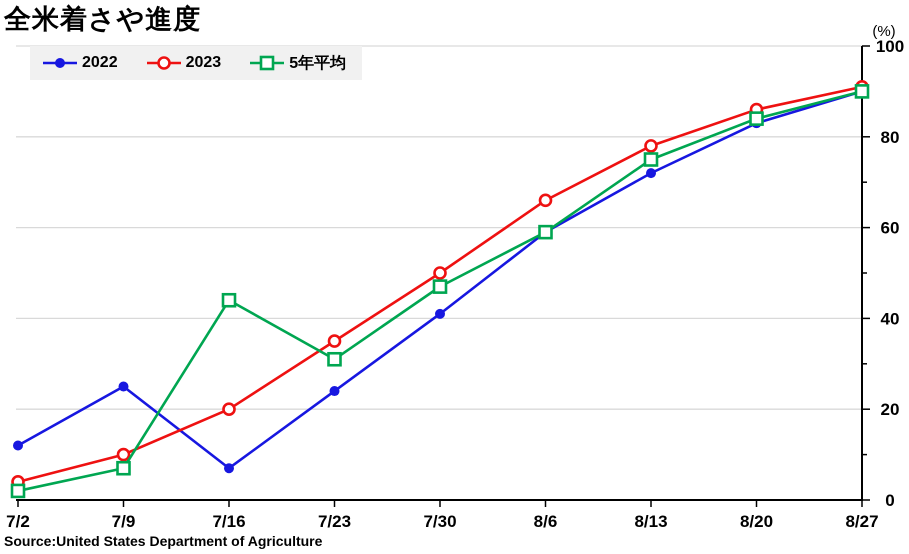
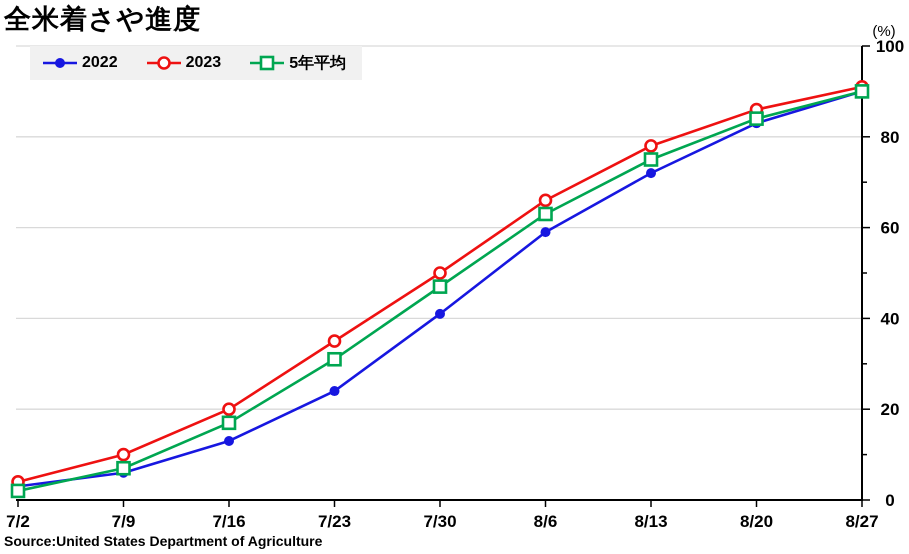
2022/7/2: 12 -> 3
2022/7/9: 25 -> 6
2022/7/16: 7 -> 13
5年平均/7/16: 44 -> 17
5年平均/8/6: 59 -> 63
